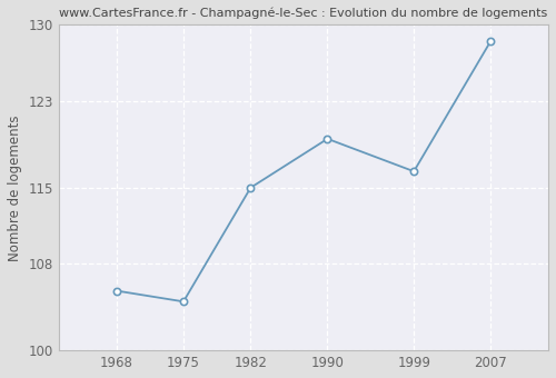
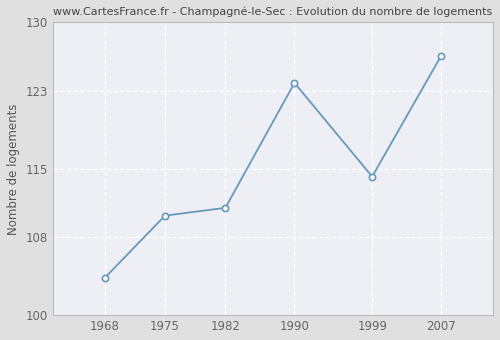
1968: 105.5 -> 103.8
1975: 104.5 -> 110.2
1982: 115.0 -> 111.0
1990: 119.5 -> 123.8
1999: 116.5 -> 114.2
2007: 128.5 -> 126.6
